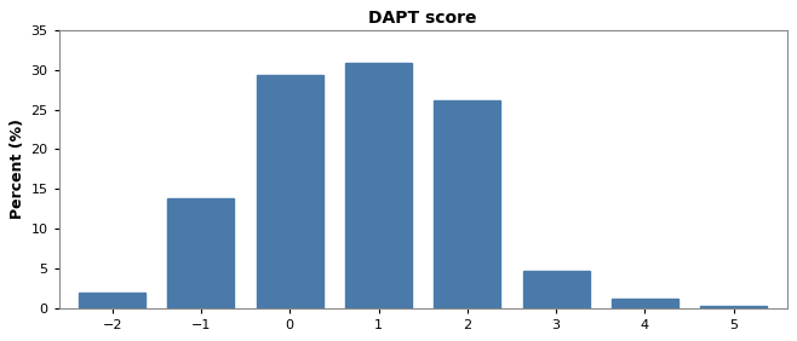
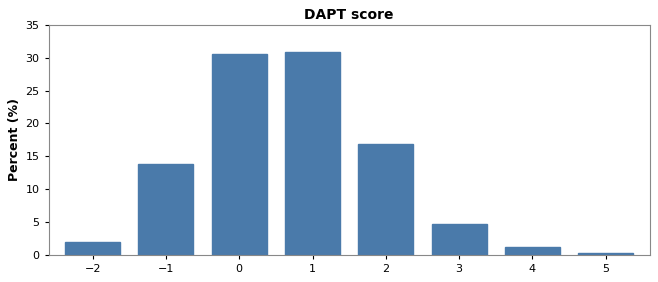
0: 29.4 -> 30.5
2: 26.2 -> 16.8
